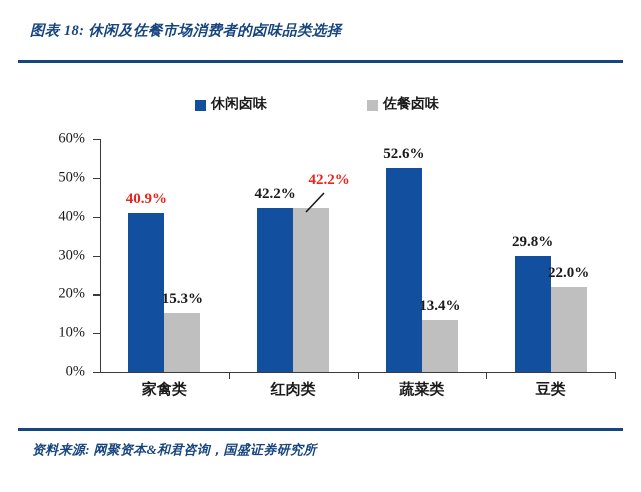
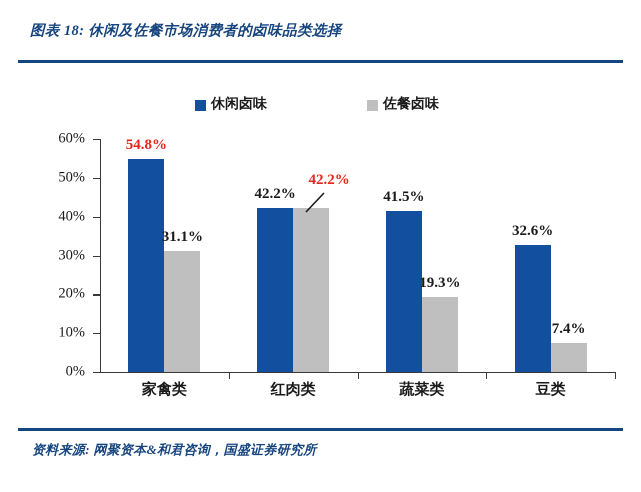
休闲卤味/家禽类: 40.9% -> 54.8%
佐餐卤味/家禽类: 15.3% -> 31.1%
休闲卤味/蔬菜类: 52.6% -> 41.5%
佐餐卤味/蔬菜类: 13.4% -> 19.3%
休闲卤味/豆类: 29.8% -> 32.6%
佐餐卤味/豆类: 22.0% -> 7.4%
